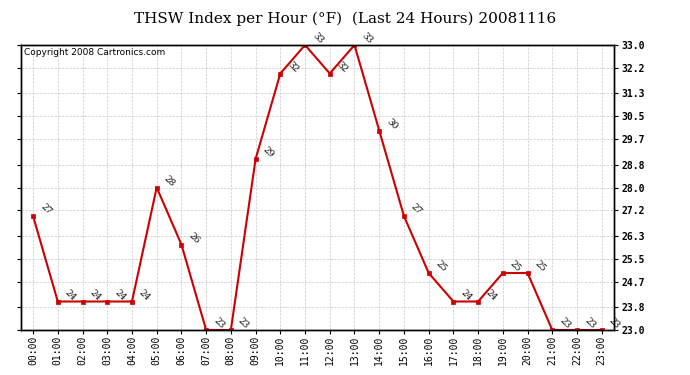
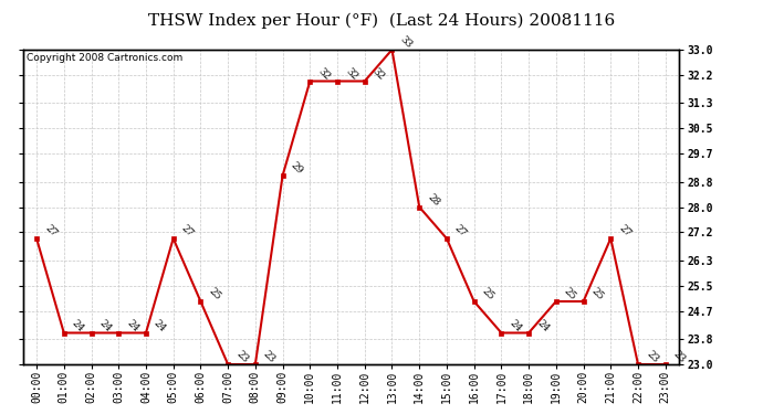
05:00: 28 -> 27
06:00: 26 -> 25
11:00: 33 -> 32
14:00: 30 -> 28
21:00: 23 -> 27
